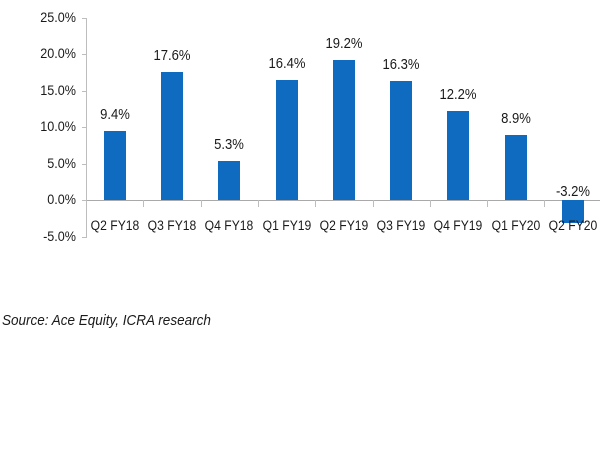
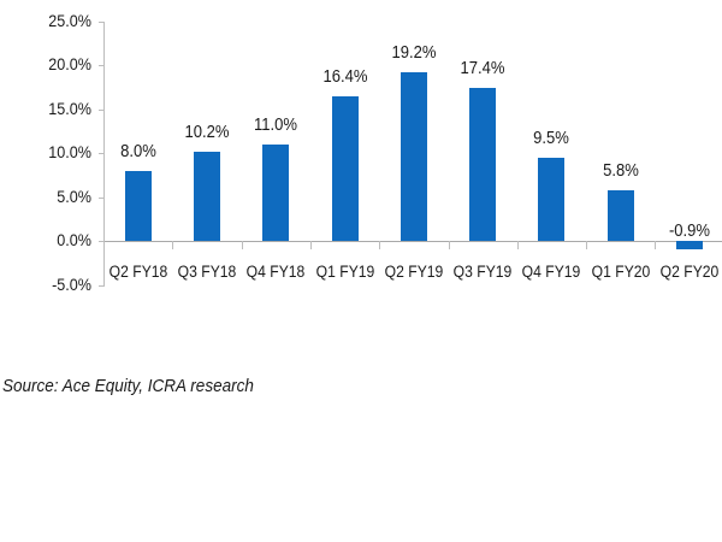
Q2 FY18: 9.4% -> 8.0%
Q3 FY18: 17.6% -> 10.2%
Q4 FY18: 5.3% -> 11.0%
Q3 FY19: 16.3% -> 17.4%
Q4 FY19: 12.2% -> 9.5%
Q1 FY20: 8.9% -> 5.8%
Q2 FY20: -3.2% -> -0.9%
